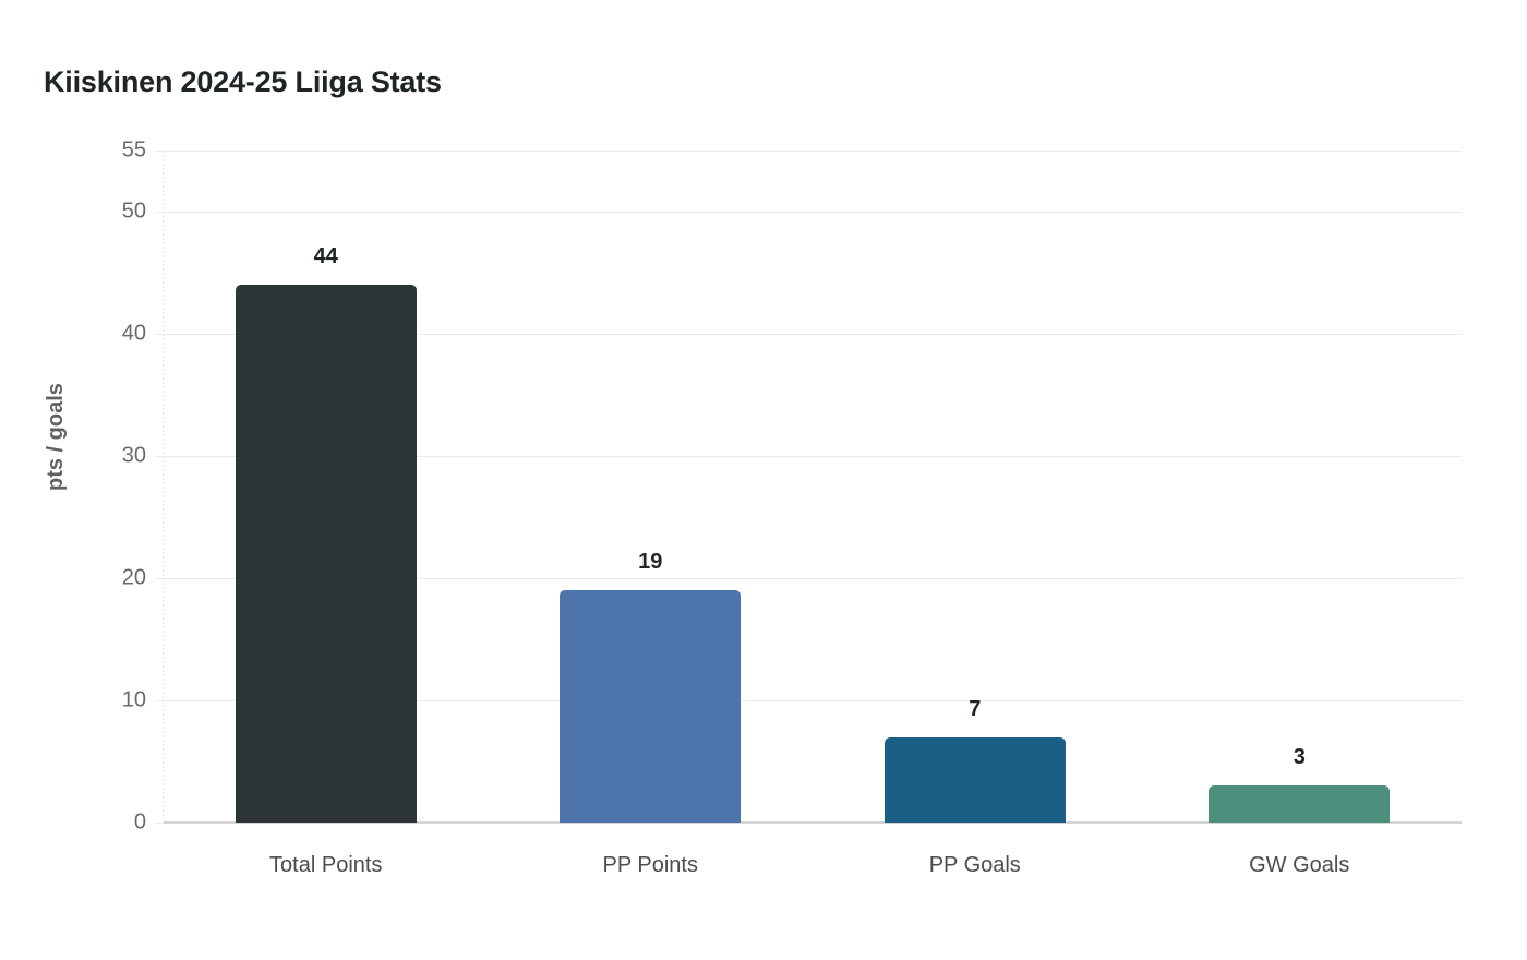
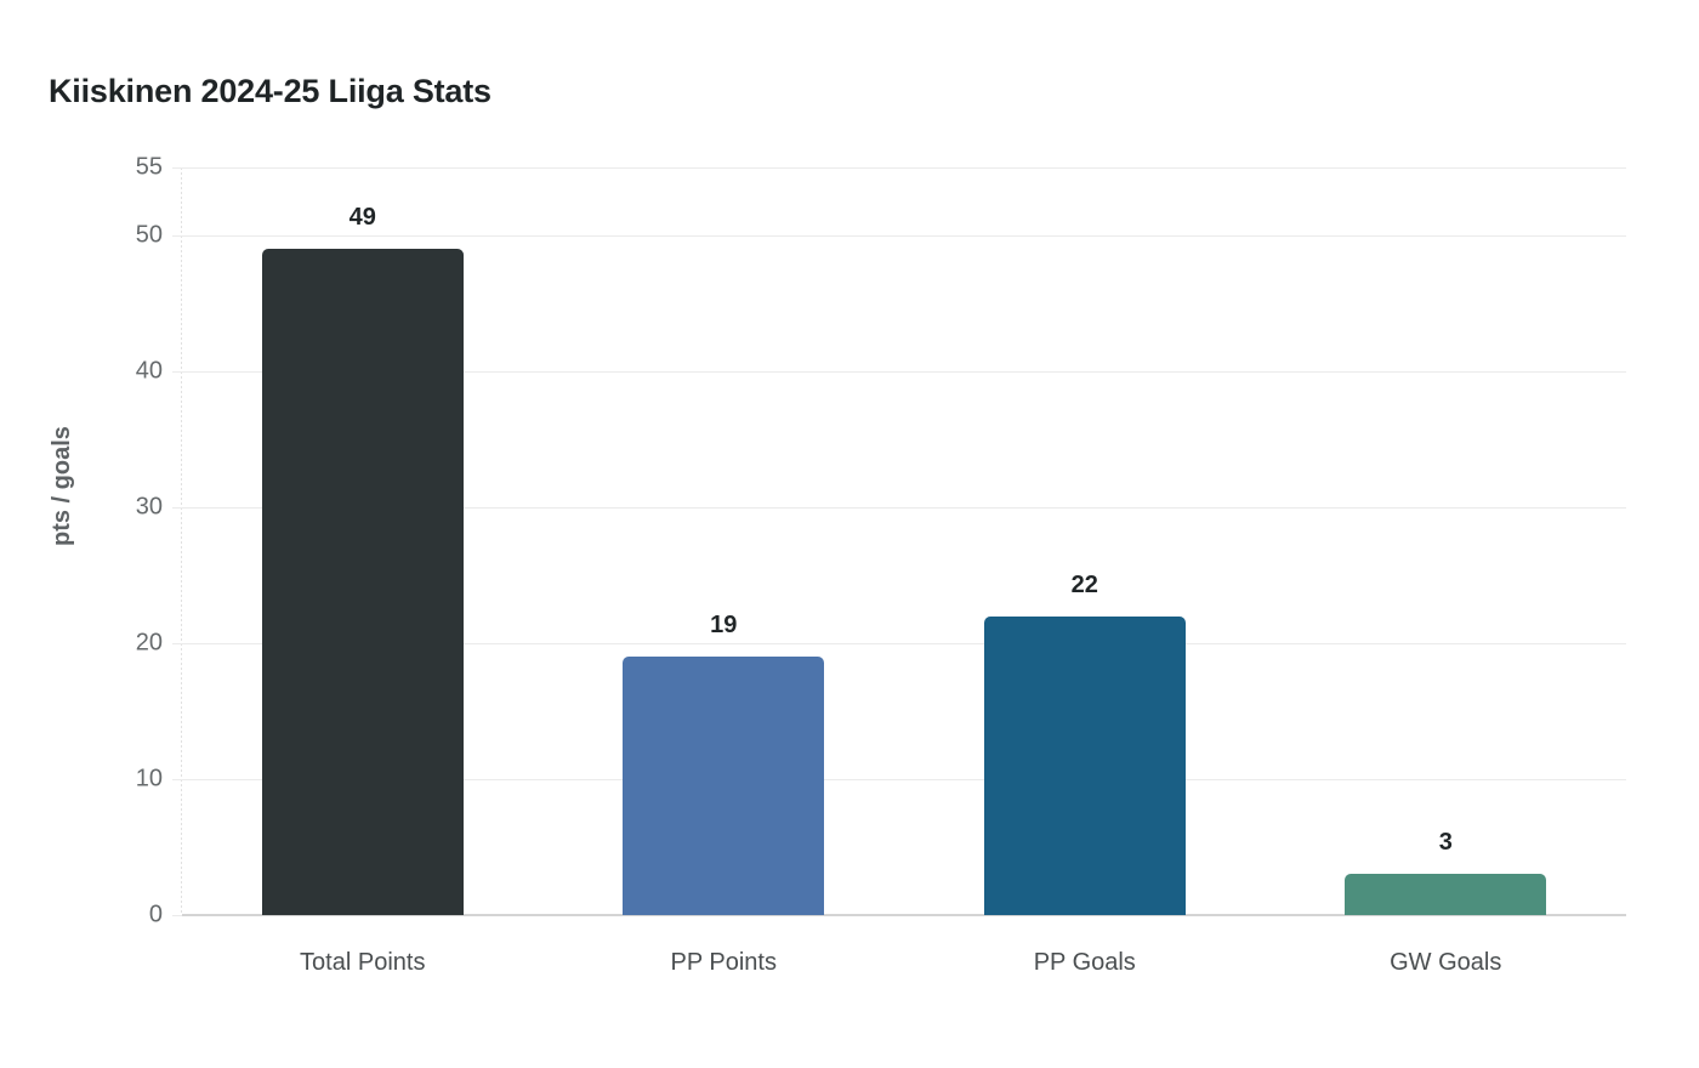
Total Points: 44 -> 49
PP Goals: 7 -> 22
